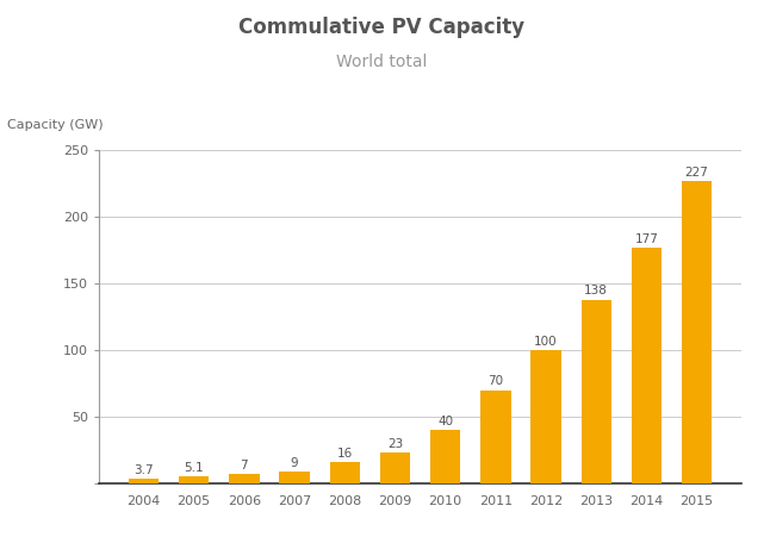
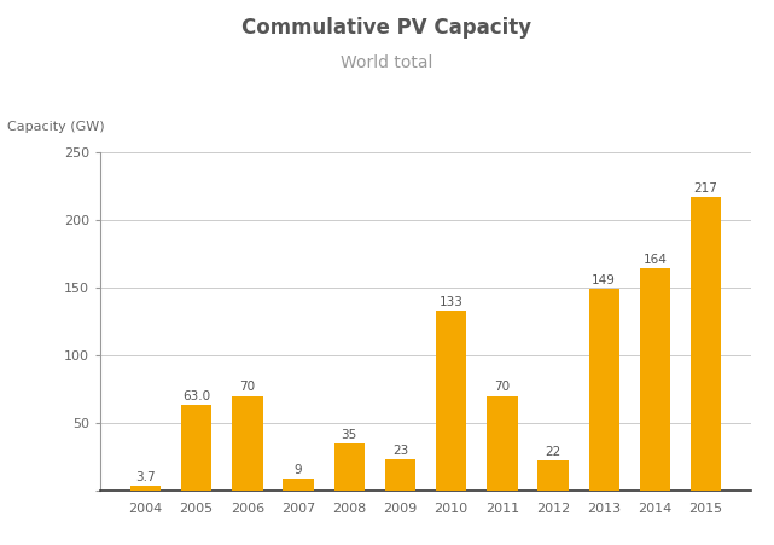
2005: 5.1 -> 63.0
2006: 7 -> 70
2008: 16 -> 35
2010: 40 -> 133
2012: 100 -> 22
2013: 138 -> 149
2014: 177 -> 164
2015: 227 -> 217
